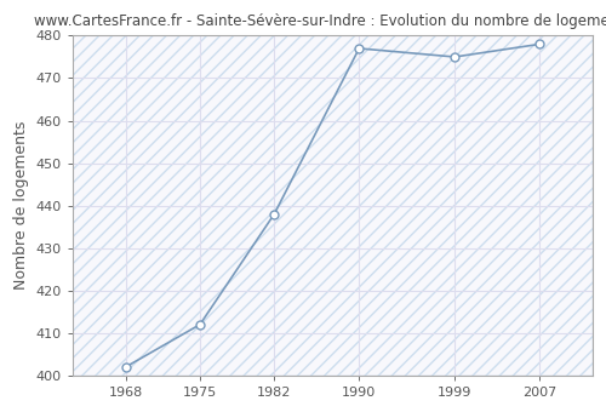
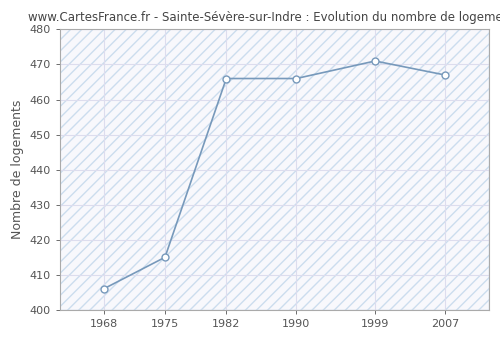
1968: 402 -> 406
1975: 412 -> 415
1982: 438 -> 466
1990: 477 -> 466
1999: 475 -> 471
2007: 478 -> 467
